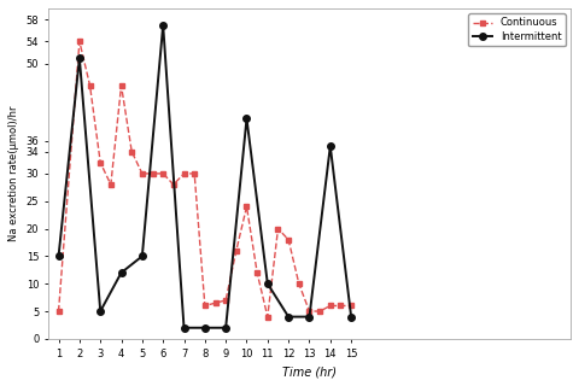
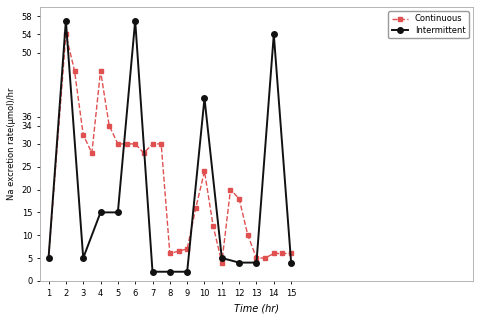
Intermittent/1: 15 -> 5
Intermittent/2: 51 -> 57
Intermittent/4: 12 -> 15
Intermittent/11: 10 -> 5
Intermittent/14: 35 -> 54
